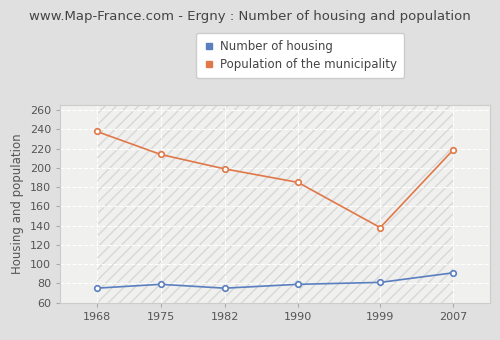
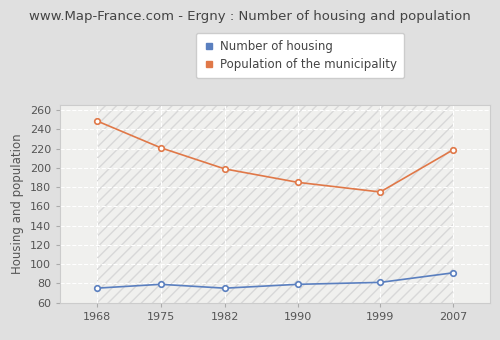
Population of the municipality/1968: 238 -> 249
Population of the municipality/1975: 214 -> 221
Population of the municipality/1999: 138 -> 175
